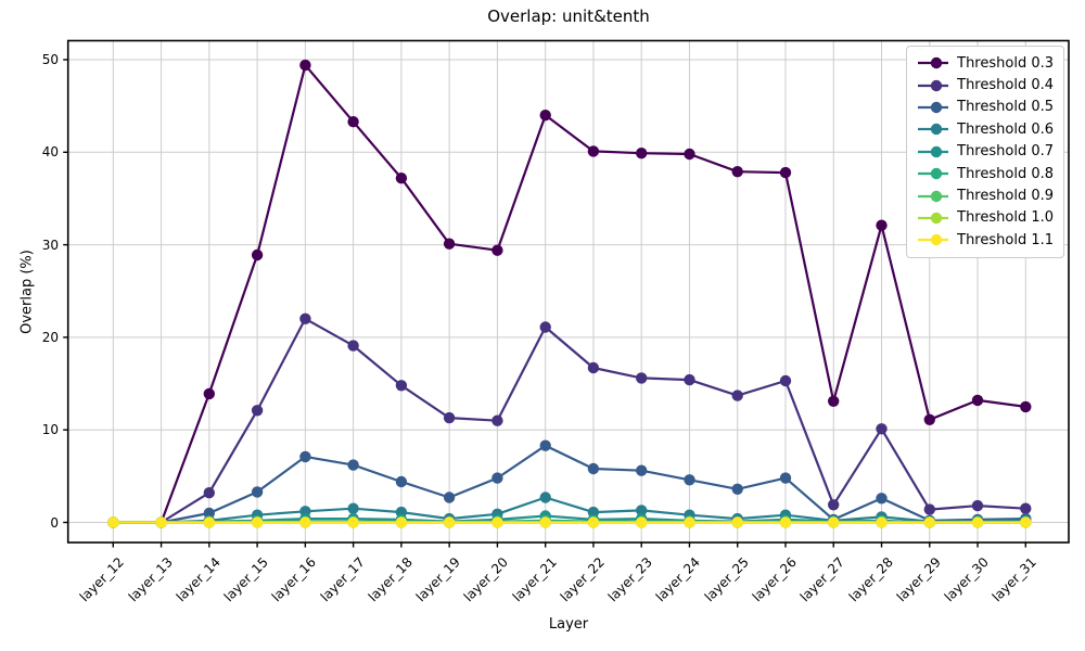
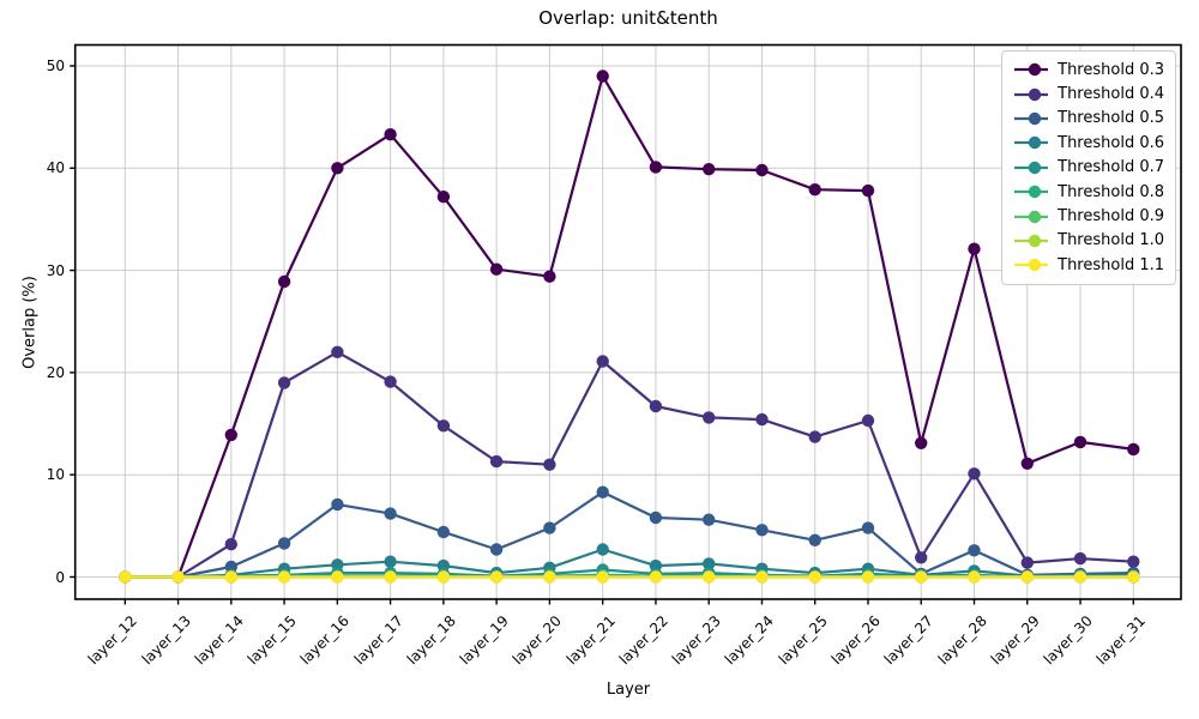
Threshold 0.4/layer_15: 12 -> 19
Threshold 0.3/layer_16: 49 -> 40
Threshold 0.3/layer_21: 44 -> 49
